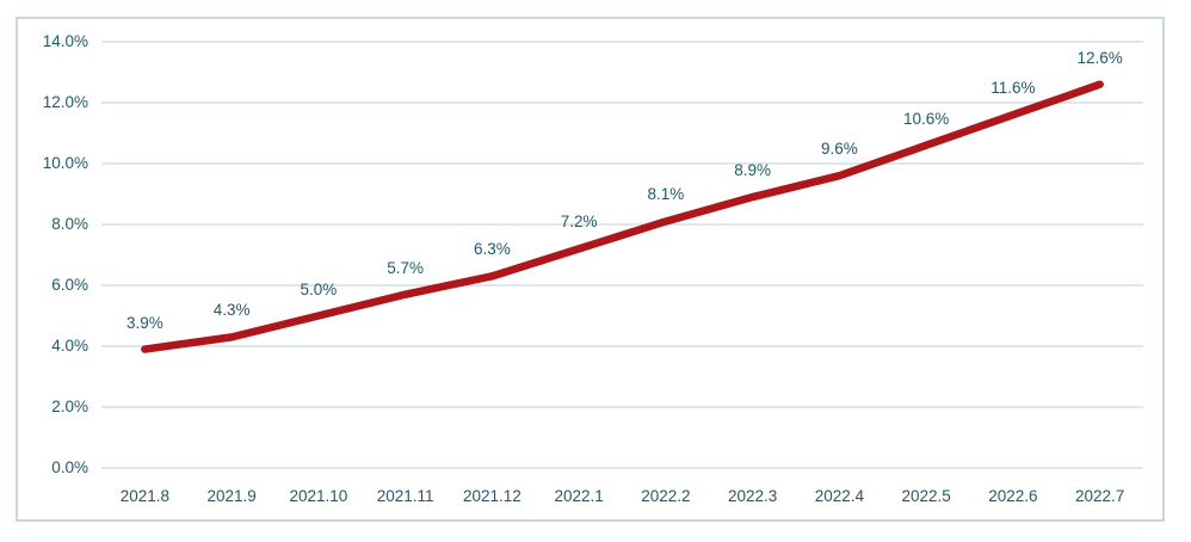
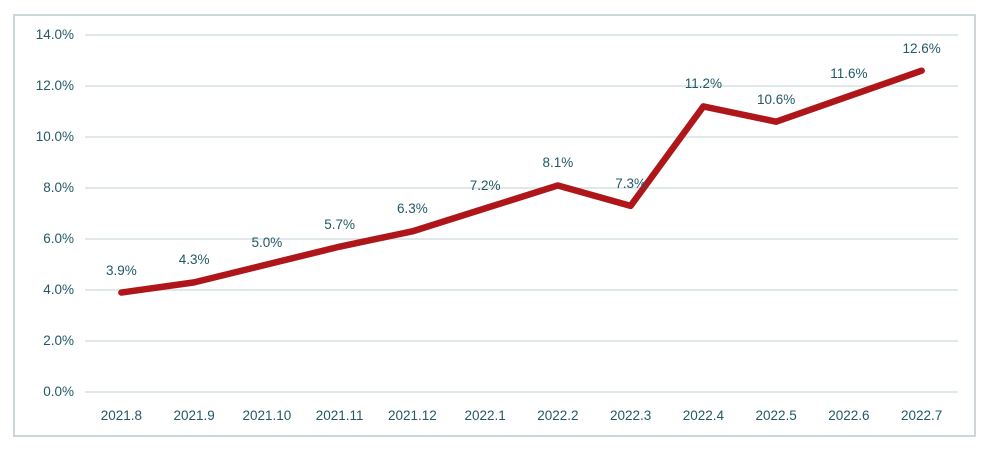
2022.3: 8.9% -> 7.3%
2022.4: 9.6% -> 11.2%
